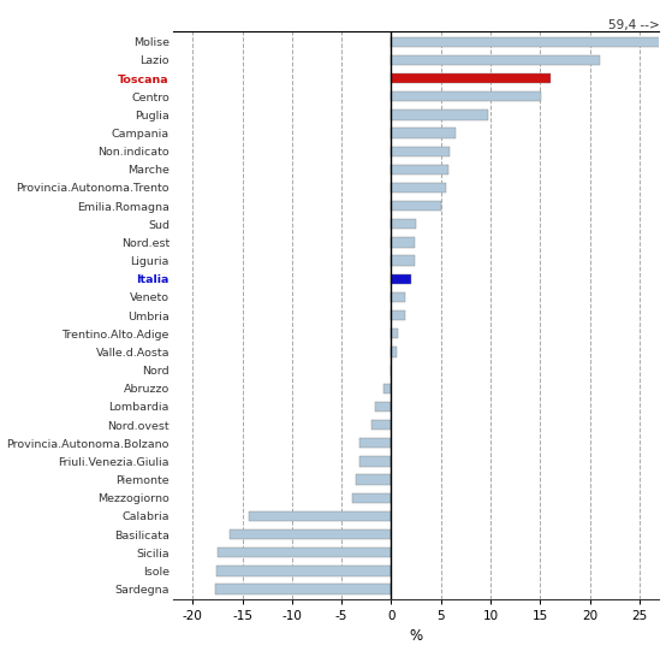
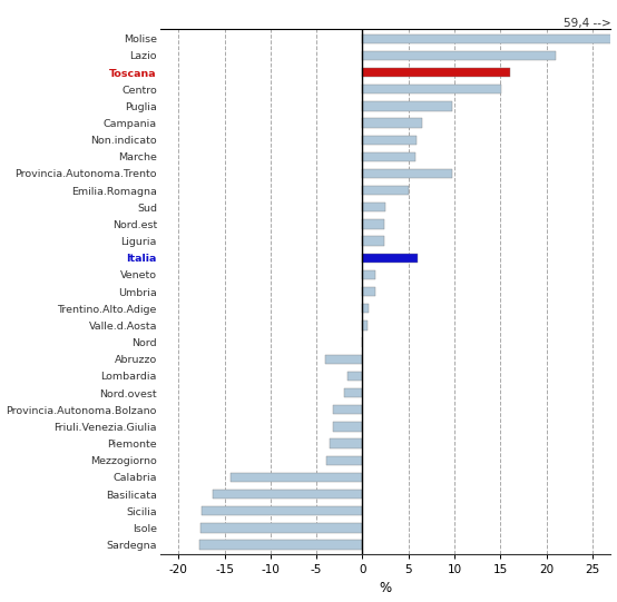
Provincia.Autonoma.Trento: 5.6 -> 9.8
Italia: 2.0 -> 6.0
Abruzzo: -0.8 -> -4.0
